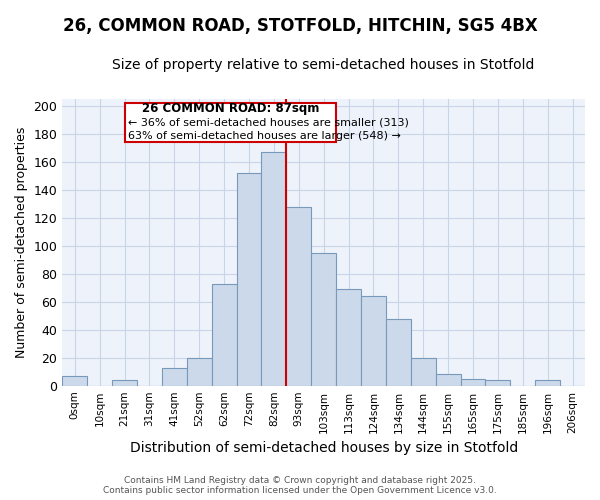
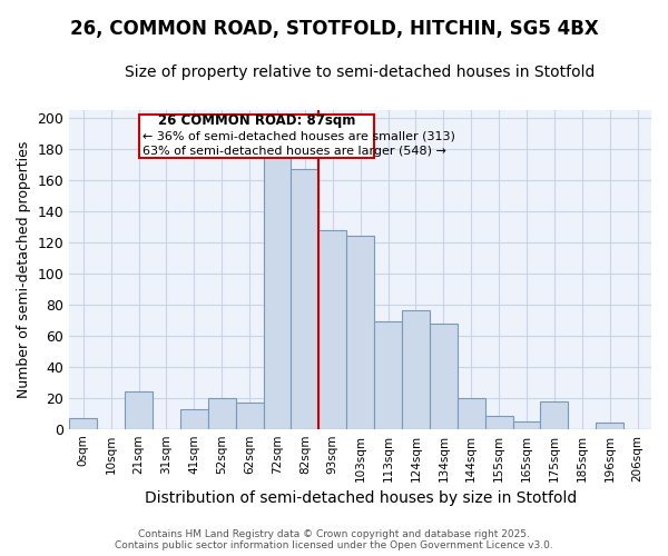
21sqm: 4 -> 24
62sqm: 73 -> 17
72sqm: 152 -> 175
103sqm: 95 -> 124
124sqm: 64 -> 76
134sqm: 48 -> 68
175sqm: 4 -> 18
